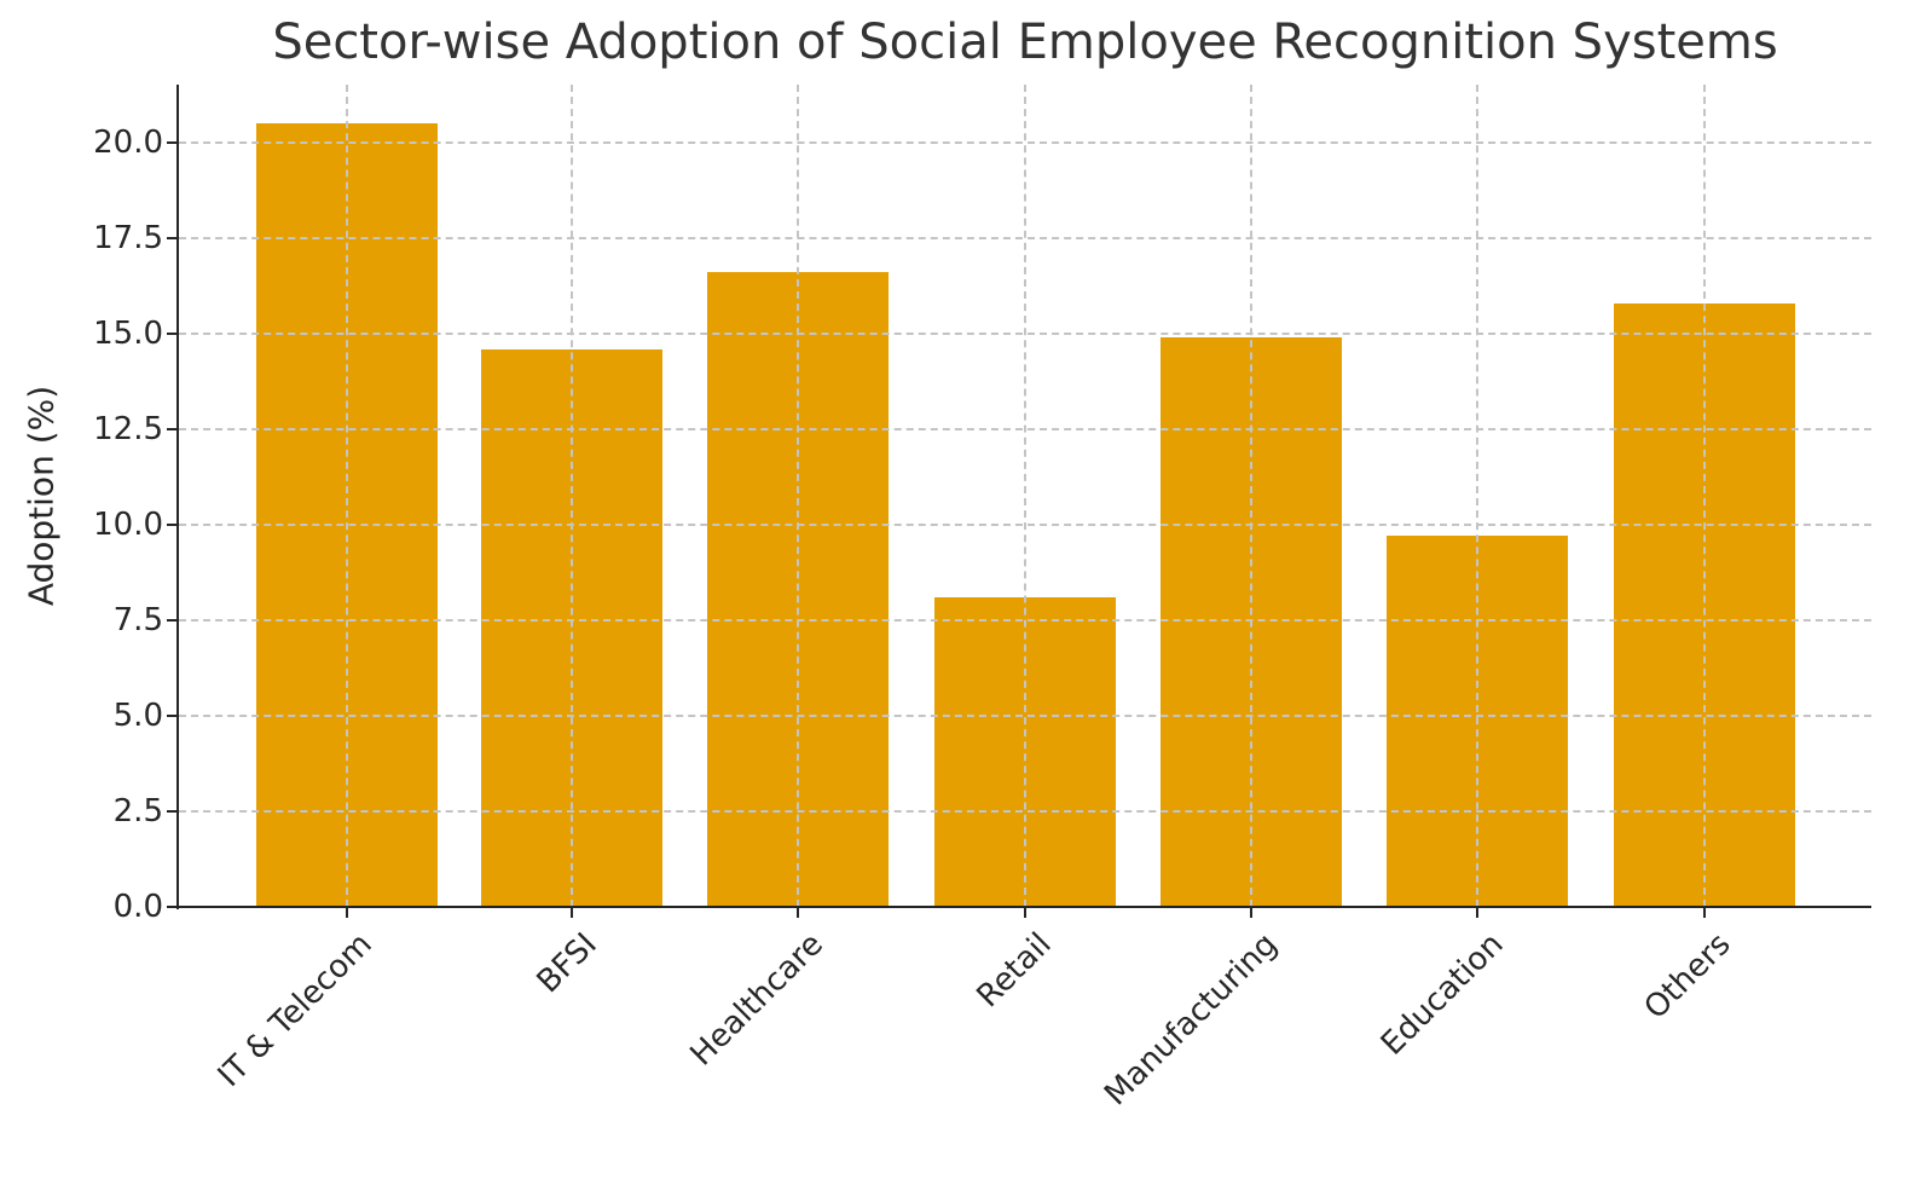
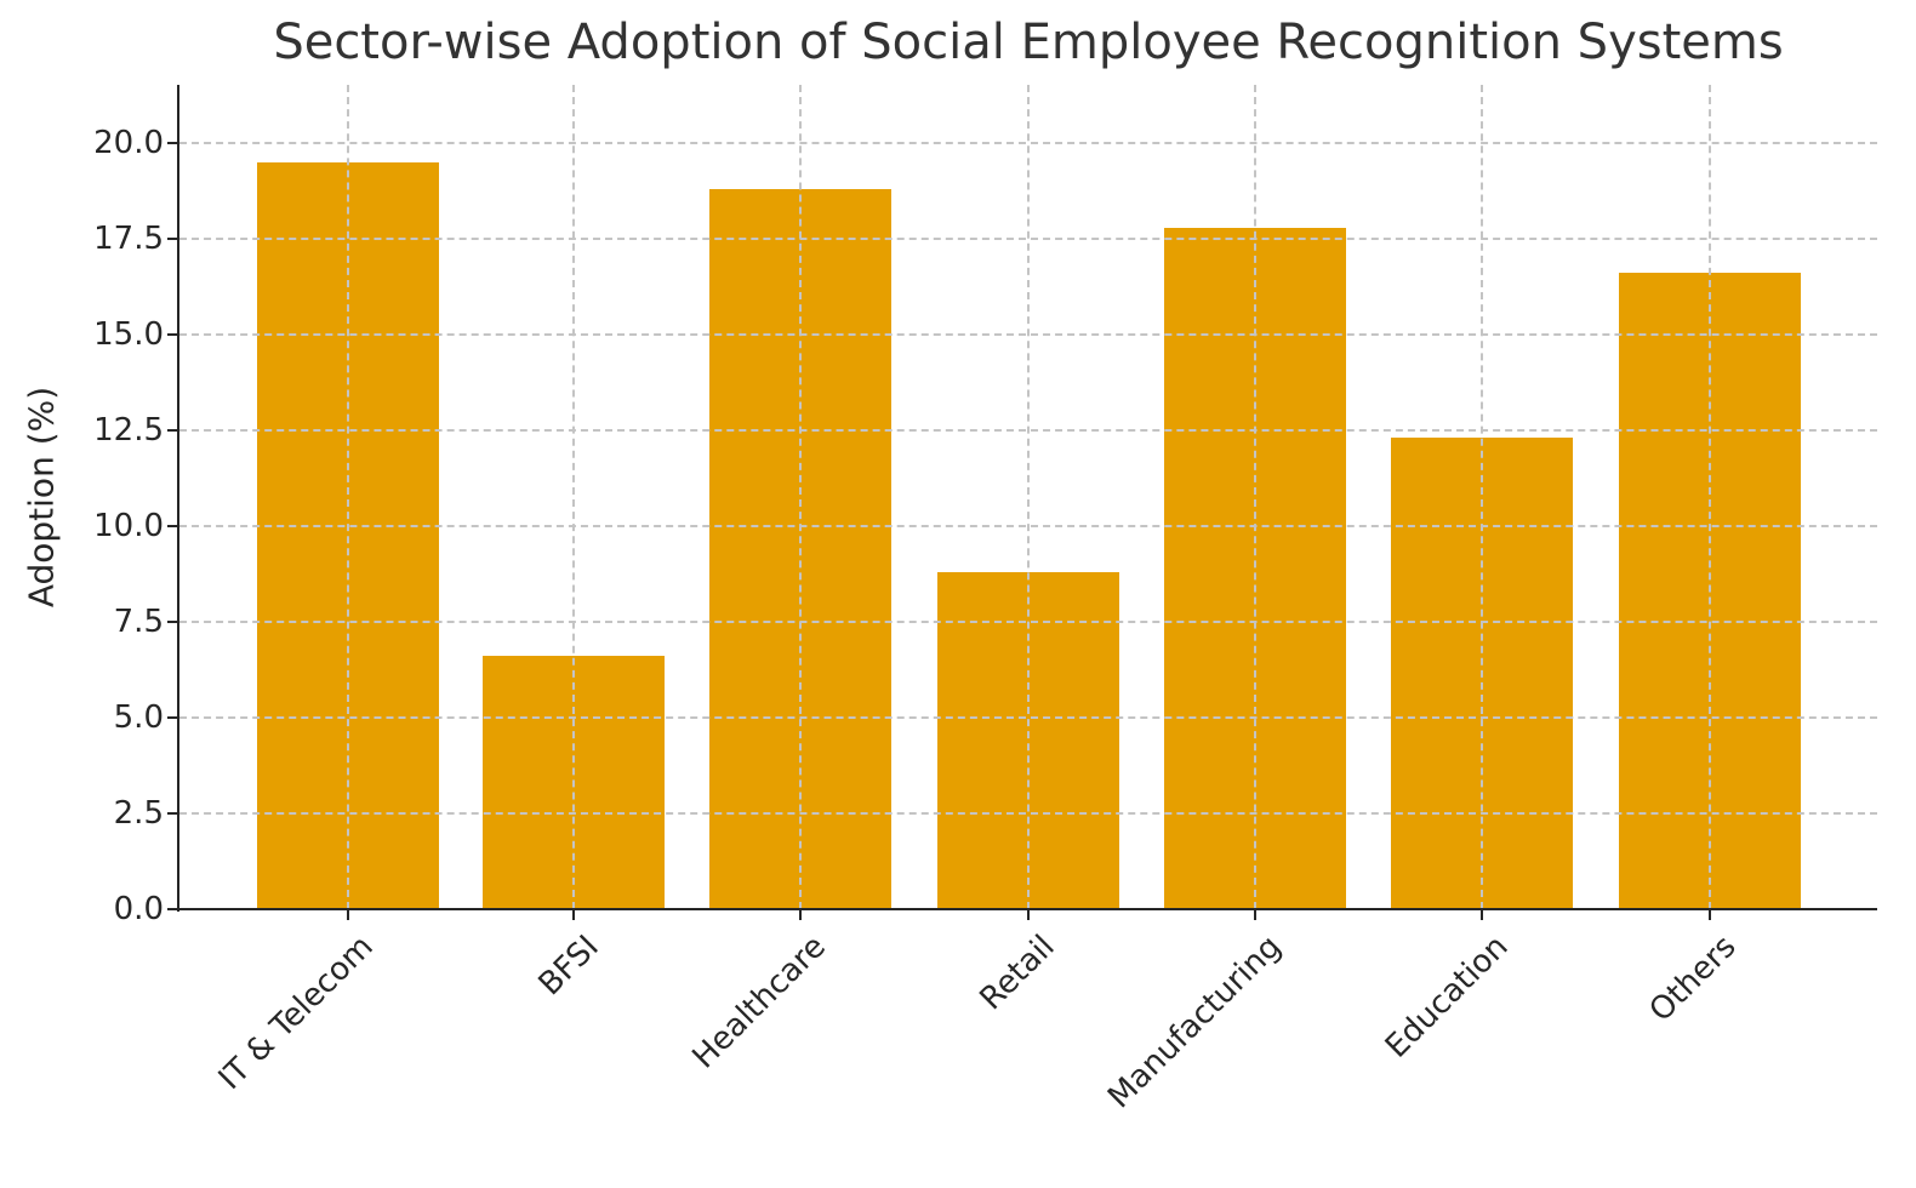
IT & Telecom: 20.5 -> 19.5
BFSI: 14.6 -> 6.6
Healthcare: 16.6 -> 18.8
Retail: 8.1 -> 8.8
Manufacturing: 14.9 -> 17.8
Education: 9.7 -> 12.3
Others: 15.8 -> 16.6
